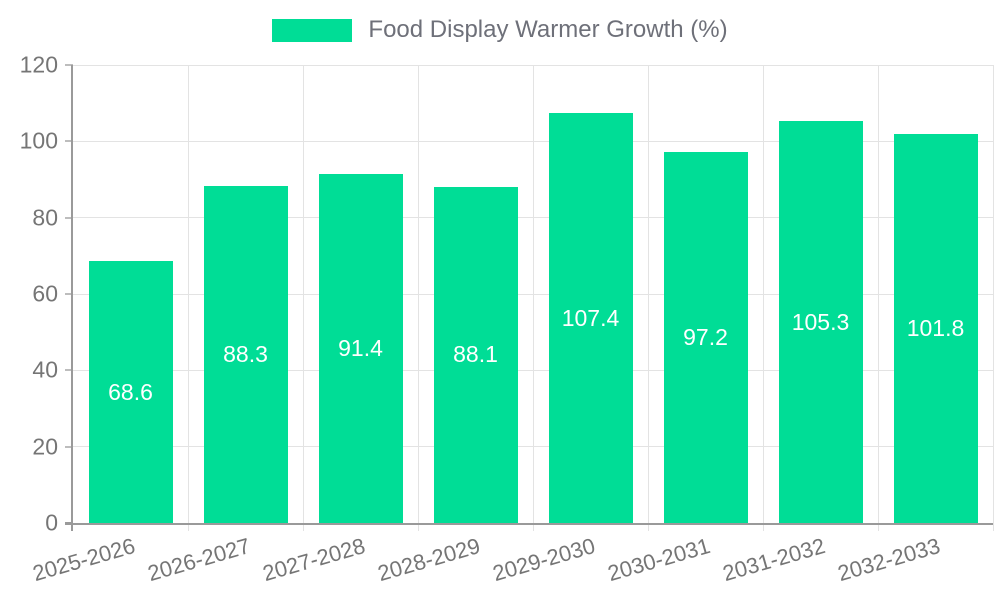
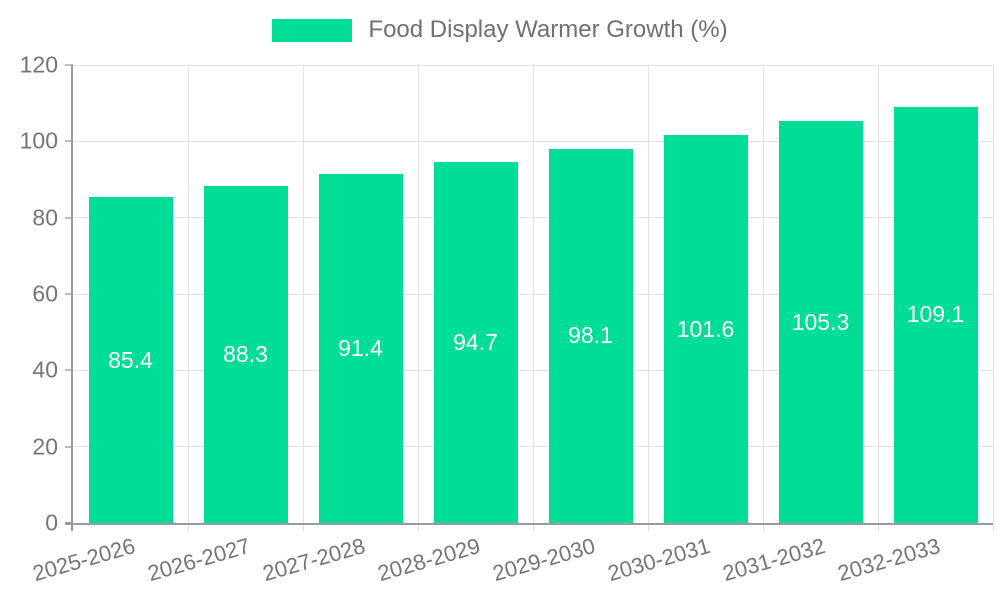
2025-2026: 68.6 -> 85.4
2028-2029: 88.1 -> 94.7
2029-2030: 107.4 -> 98.1
2030-2031: 97.2 -> 101.6
2032-2033: 101.8 -> 109.1
